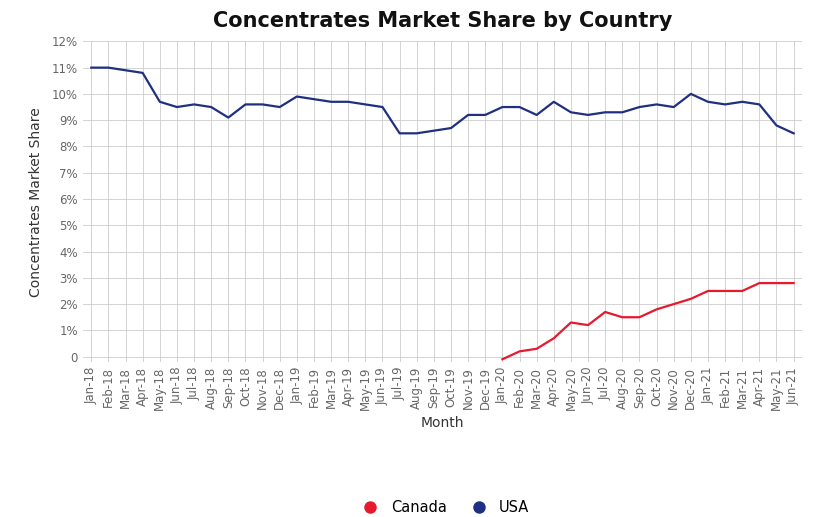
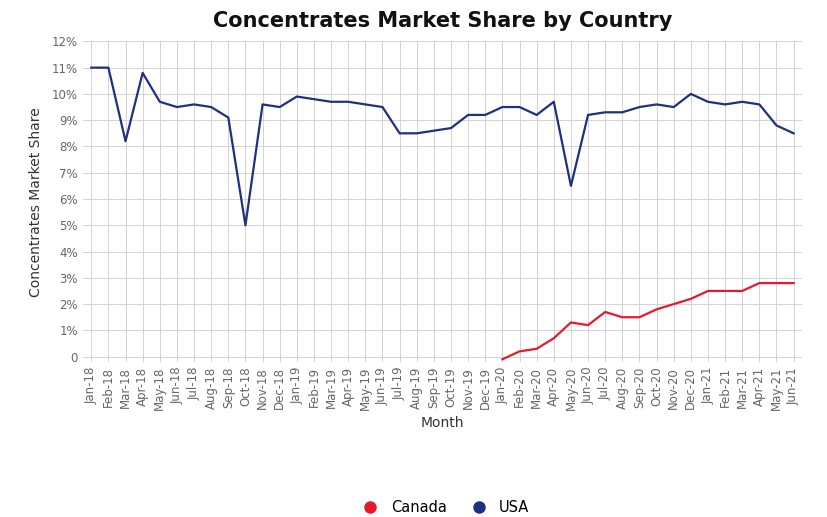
USA/Mar-18: 10.9% -> 8.2%
USA/Oct-18: 9.6% -> 5.0%
USA/May-20: 9.3% -> 6.5%
